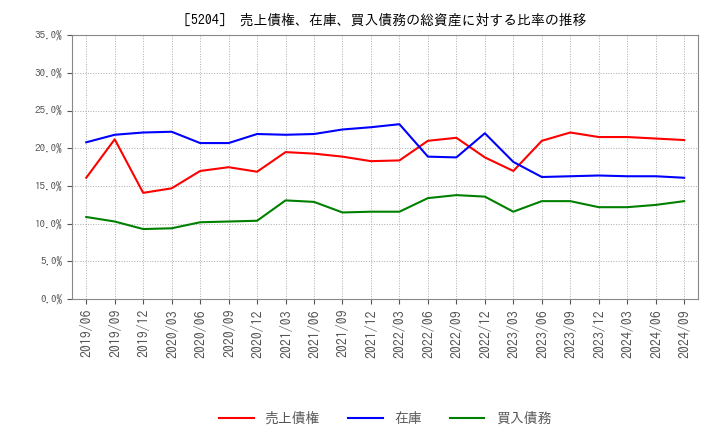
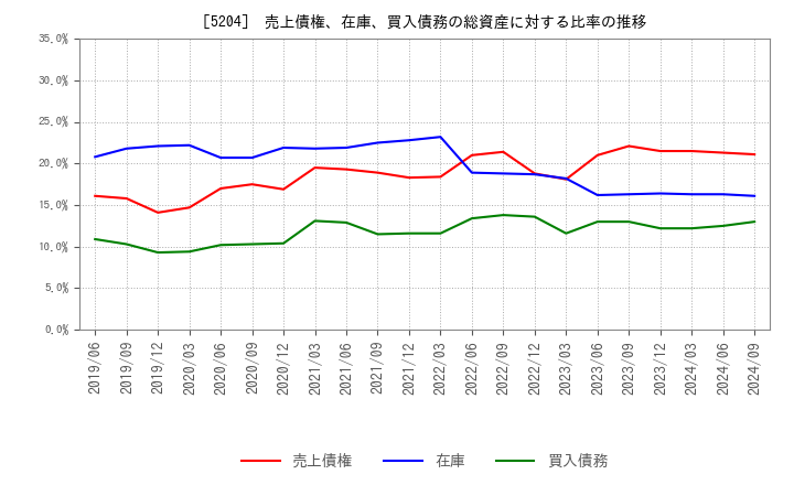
売上債権/2019/09: 21.2% -> 15.8%
在庫/2022/12: 22.0% -> 18.7%
売上債権/2023/03: 17.0% -> 18.1%
